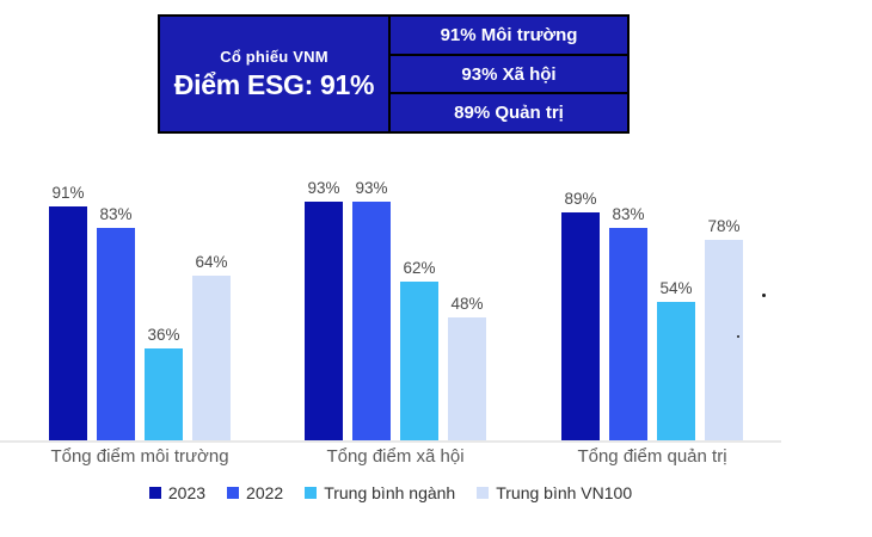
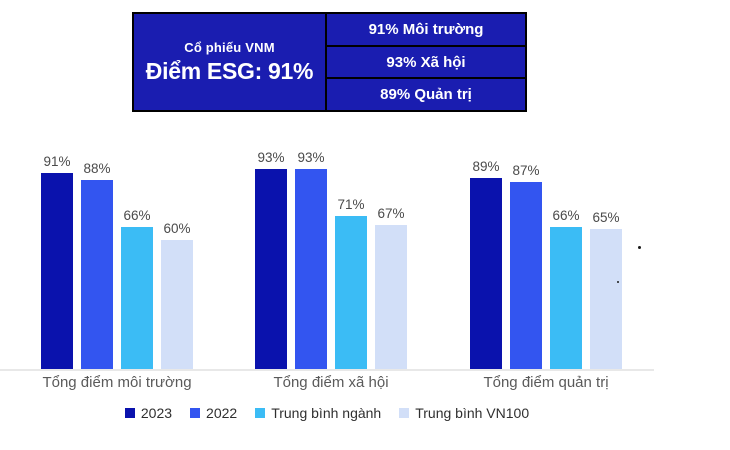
2022/Tổng điểm môi trường: 83% -> 88%
Trung bình ngành/Tổng điểm môi trường: 36% -> 66%
Trung bình VN100/Tổng điểm môi trường: 64% -> 60%
Trung bình ngành/Tổng điểm xã hội: 62% -> 71%
Trung bình VN100/Tổng điểm xã hội: 48% -> 67%
2022/Tổng điểm quản trị: 83% -> 87%
Trung bình ngành/Tổng điểm quản trị: 54% -> 66%
Trung bình VN100/Tổng điểm quản trị: 78% -> 65%
